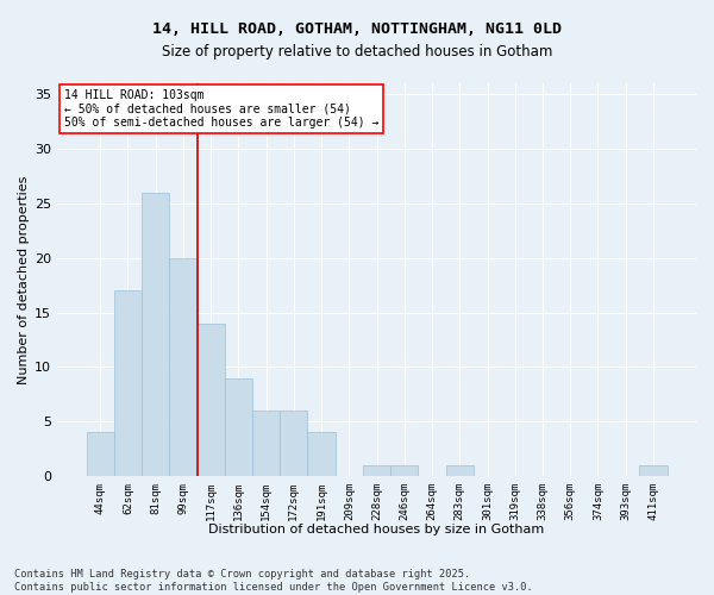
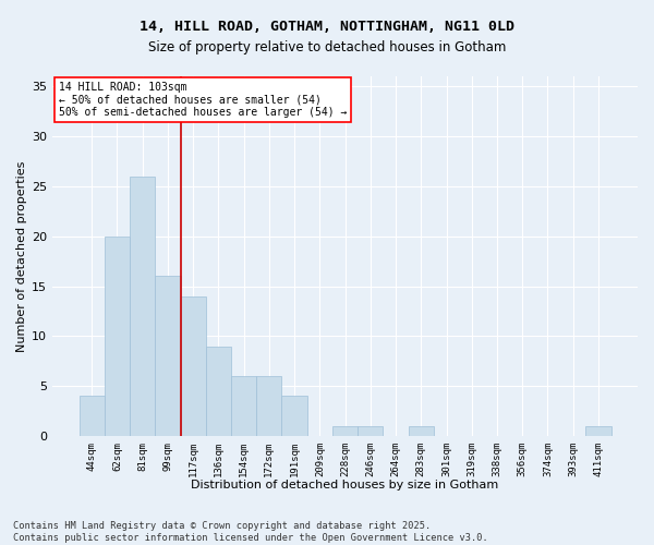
62sqm: 17 -> 20
99sqm: 20 -> 16
